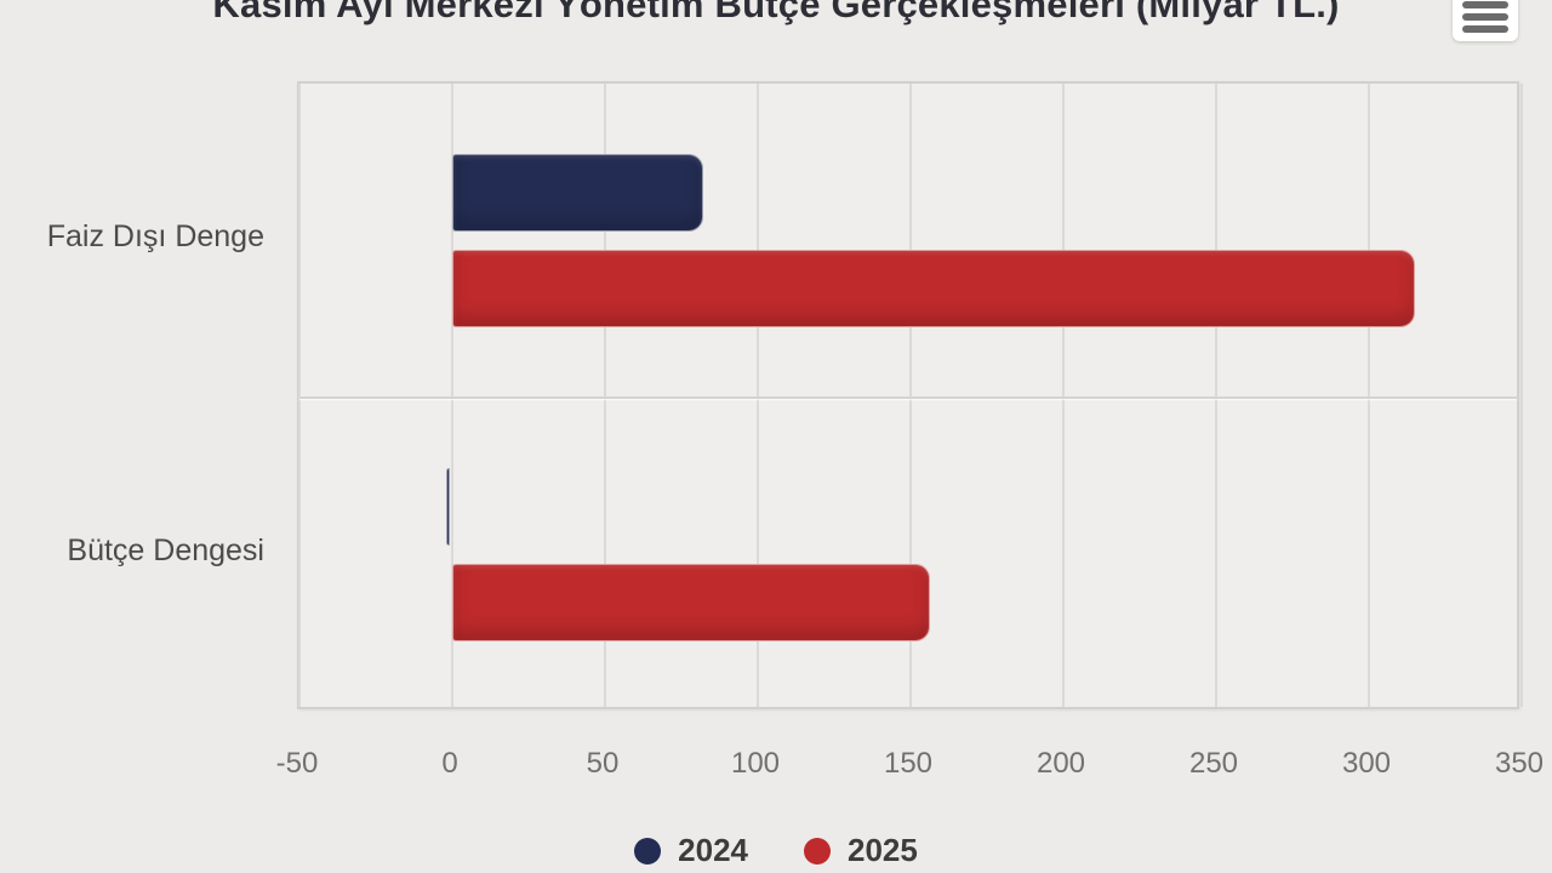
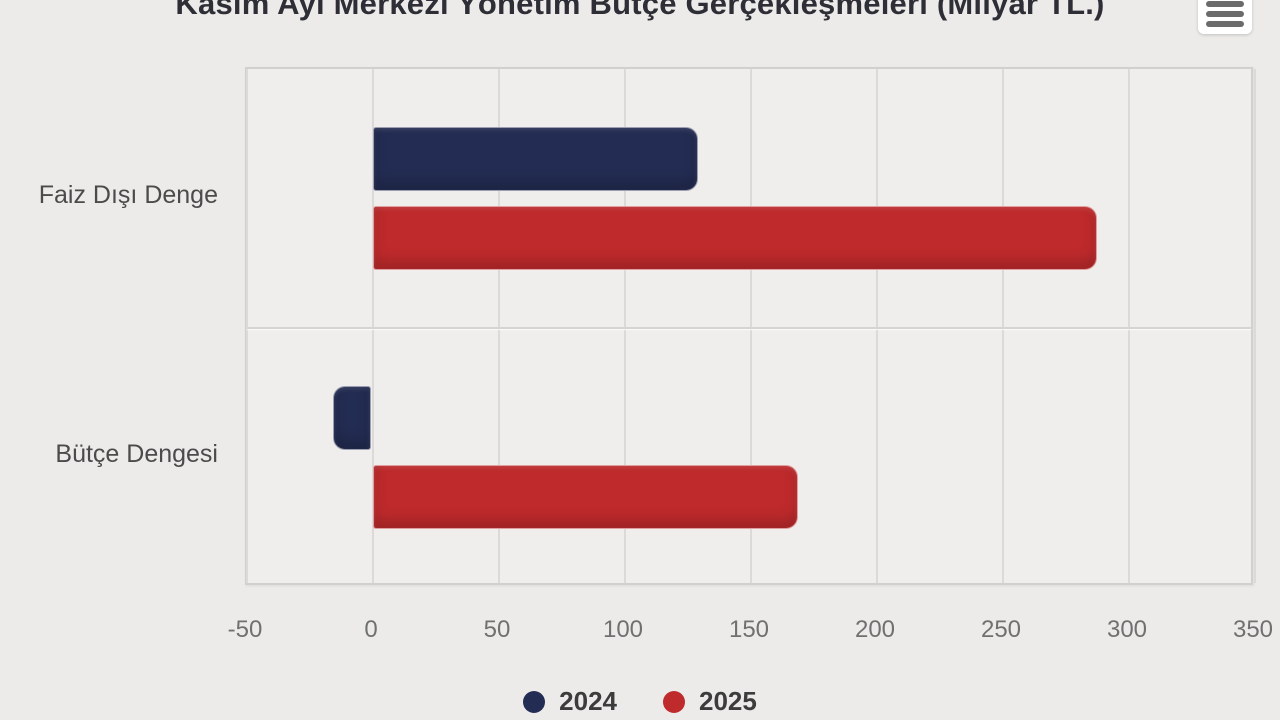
2024/Faiz Dışı Denge: 83 -> 130
2025/Faiz Dışı Denge: 316 -> 288
2024/Bütçe Dengesi: -2 -> -16
2025/Bütçe Dengesi: 157 -> 170
